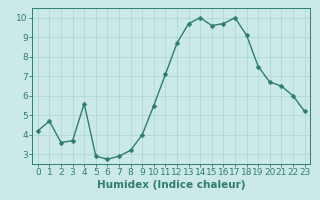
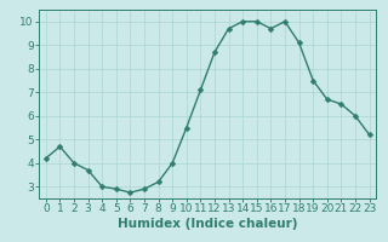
2: 3.6 -> 4.0
4: 5.6 -> 3.0
15: 9.6 -> 10.0
